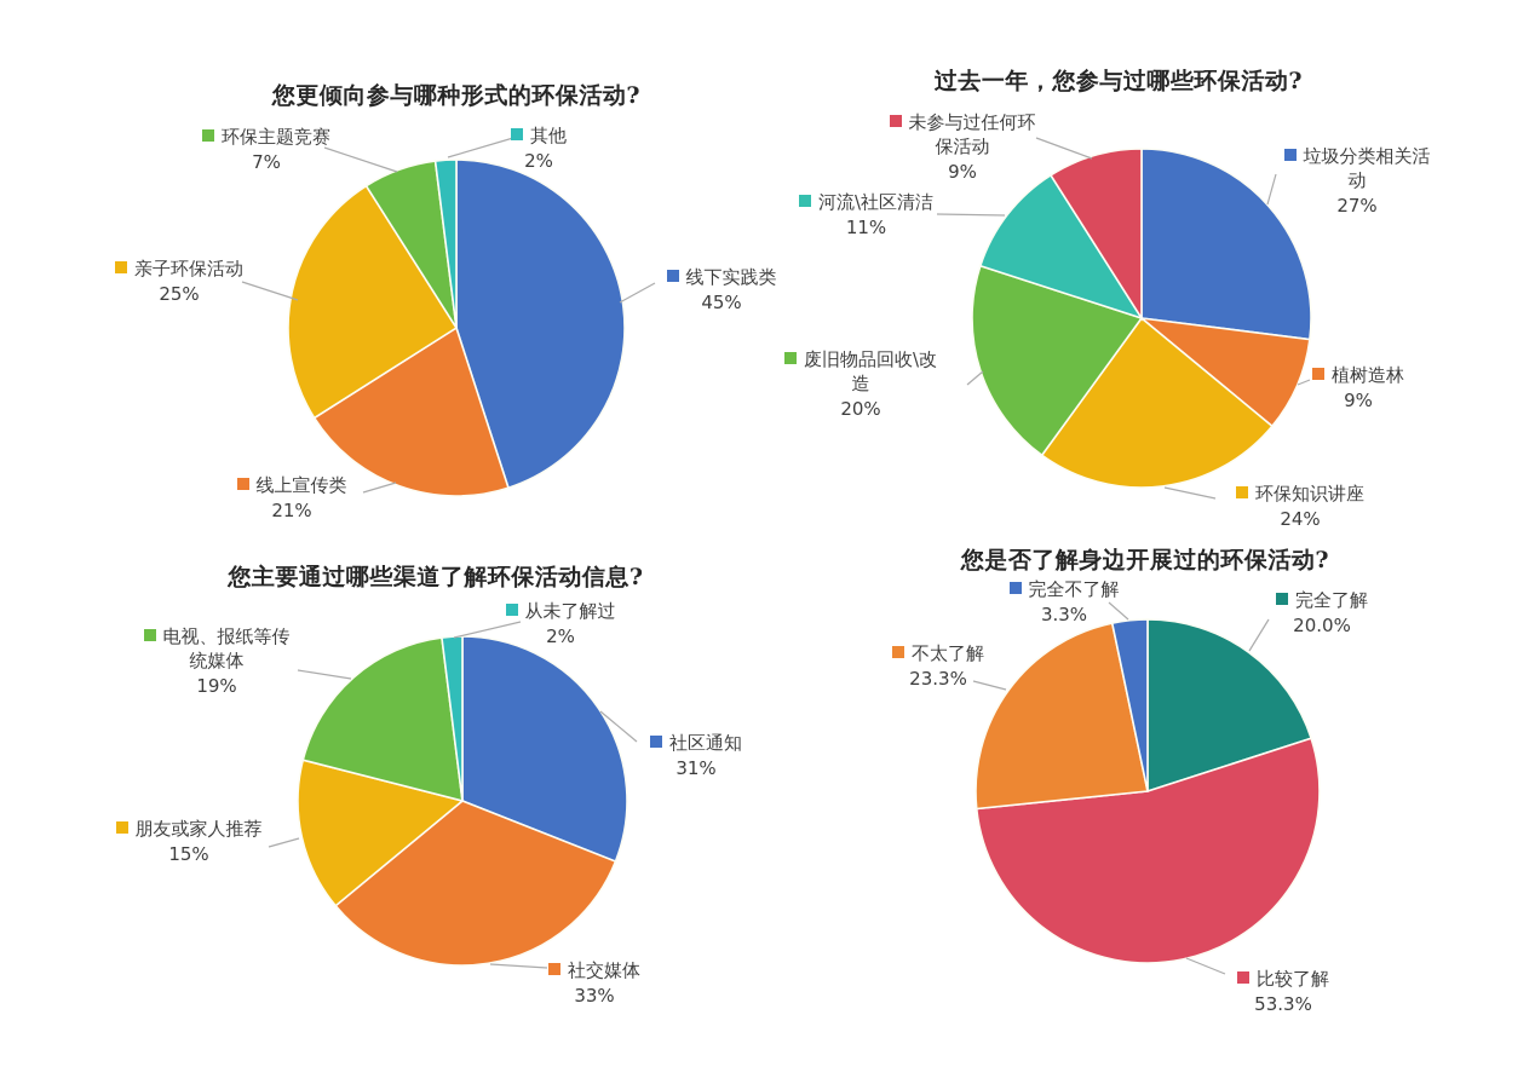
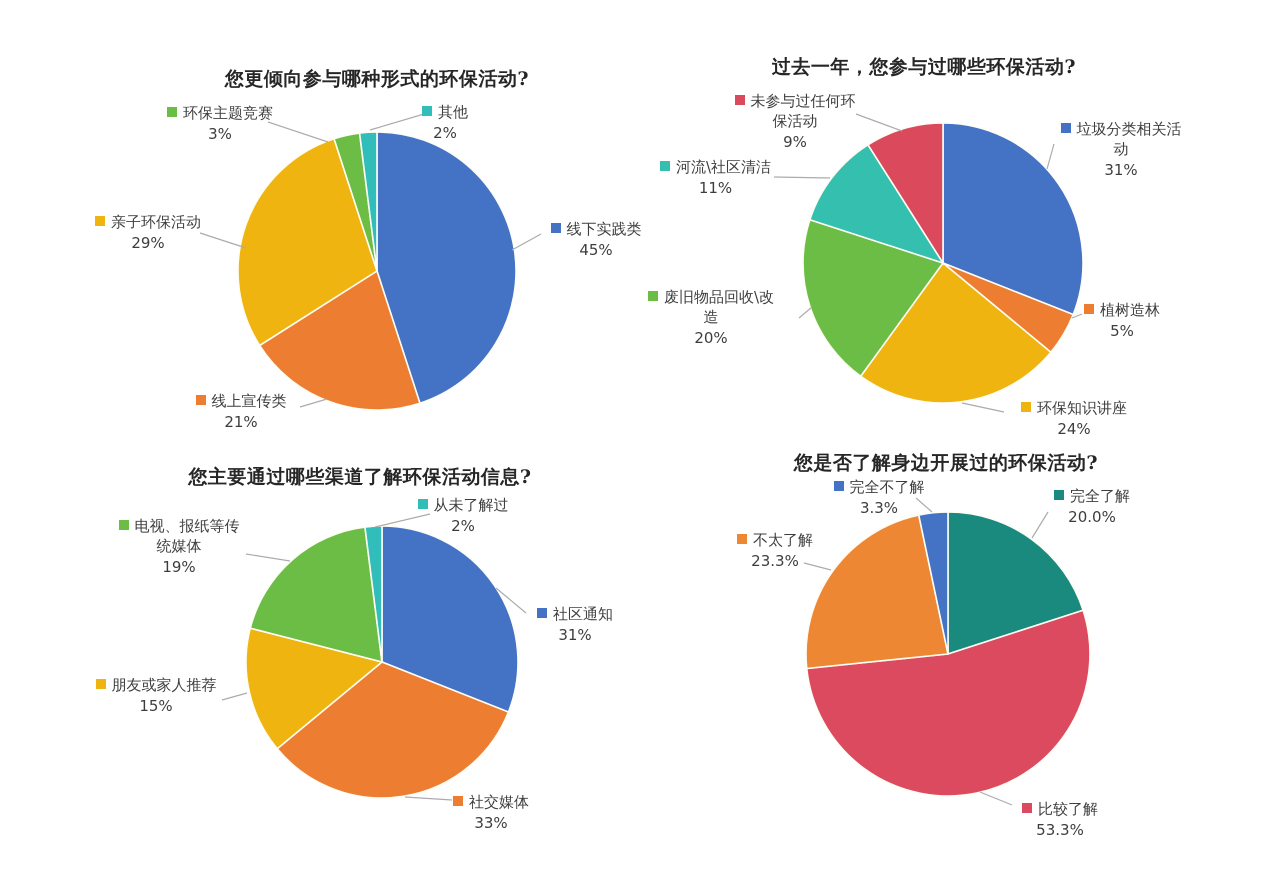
您更倾向参与哪种形式的环保活动?/亲子环保活动: 25% -> 29%
您更倾向参与哪种形式的环保活动?/环保主题竞赛: 7% -> 3%
过去一年，您参与过哪些环保活动?/垃圾分类相关活动: 27% -> 31%
过去一年，您参与过哪些环保活动?/植树造林: 9% -> 5%
